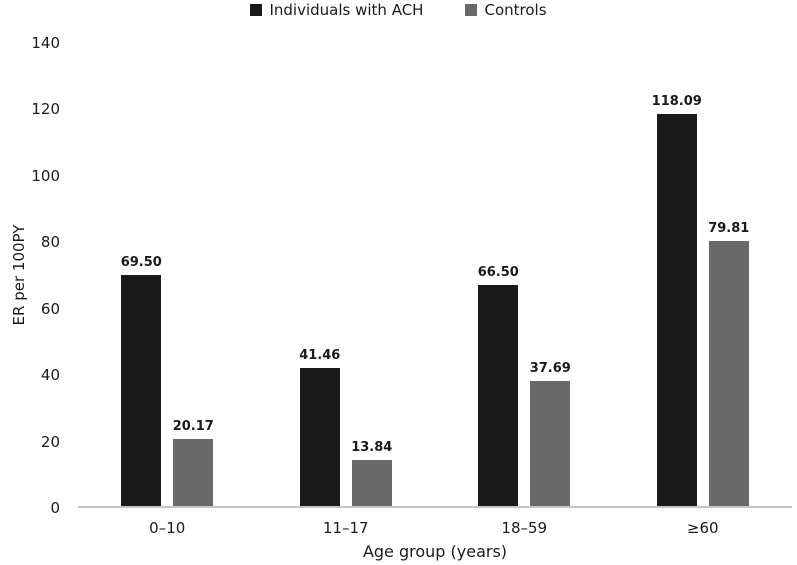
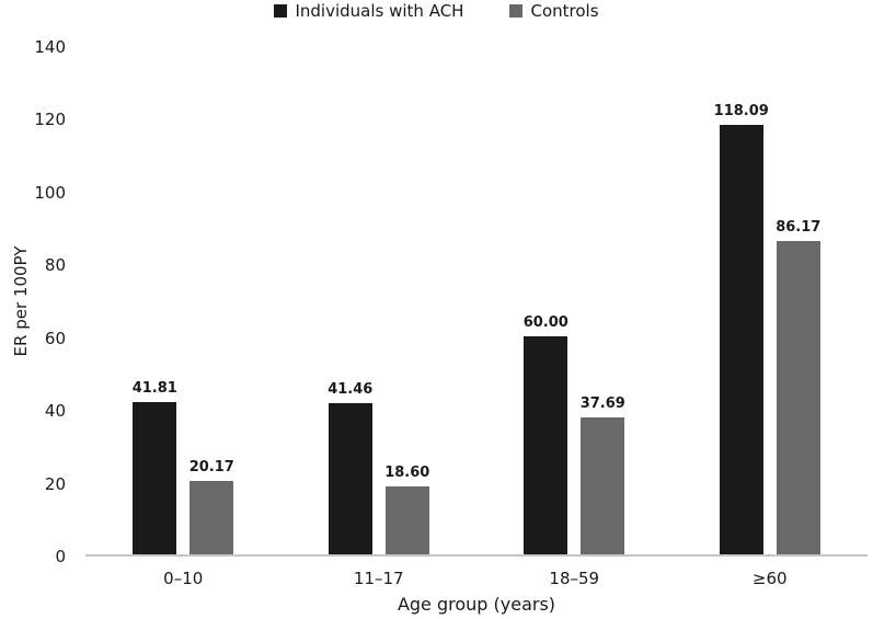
Individuals with ACH/0–10: 69.50 -> 41.81
Controls/11–17: 13.84 -> 18.60
Individuals with ACH/18–59: 66.50 -> 60.00
Controls/≥60: 79.81 -> 86.17
